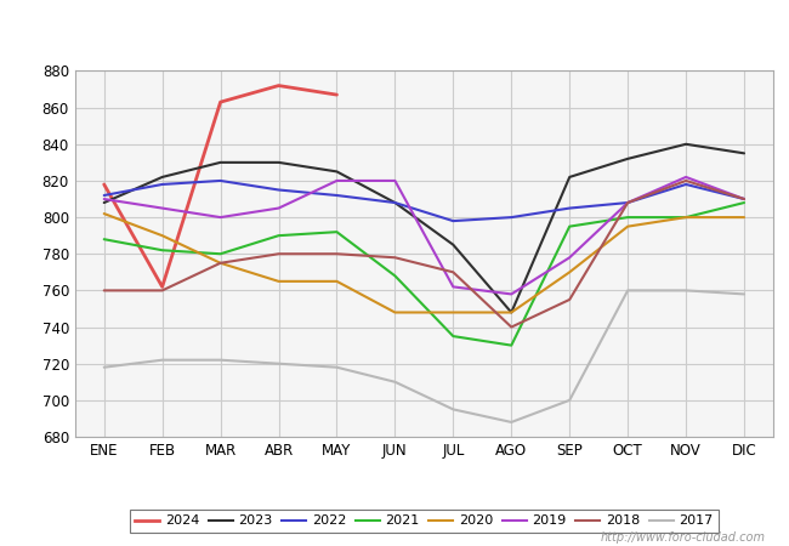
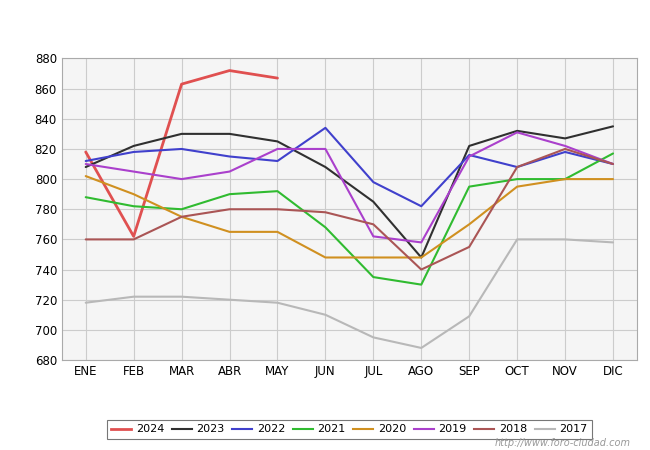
2022/JUN: 808 -> 834
2022/AGO: 800 -> 782
2022/SEP: 805 -> 816
2019/SEP: 778 -> 815
2017/SEP: 700 -> 709
2019/OCT: 808 -> 831
2023/NOV: 840 -> 827
2021/DIC: 808 -> 817
